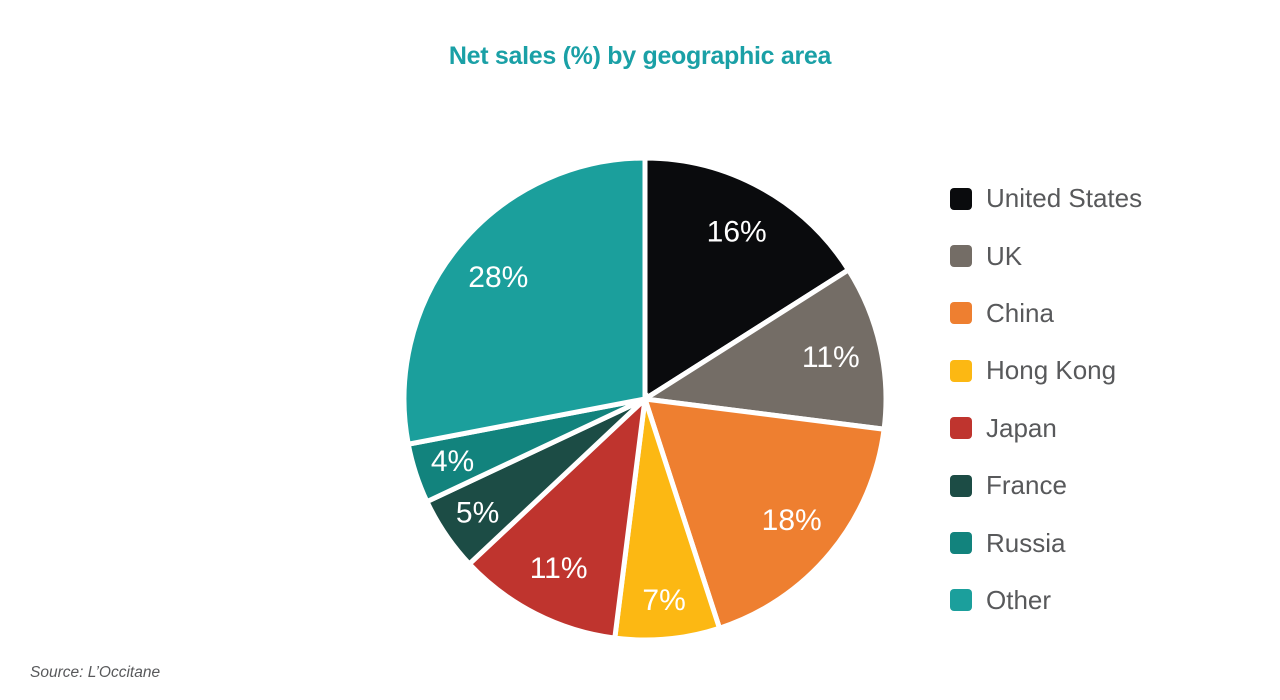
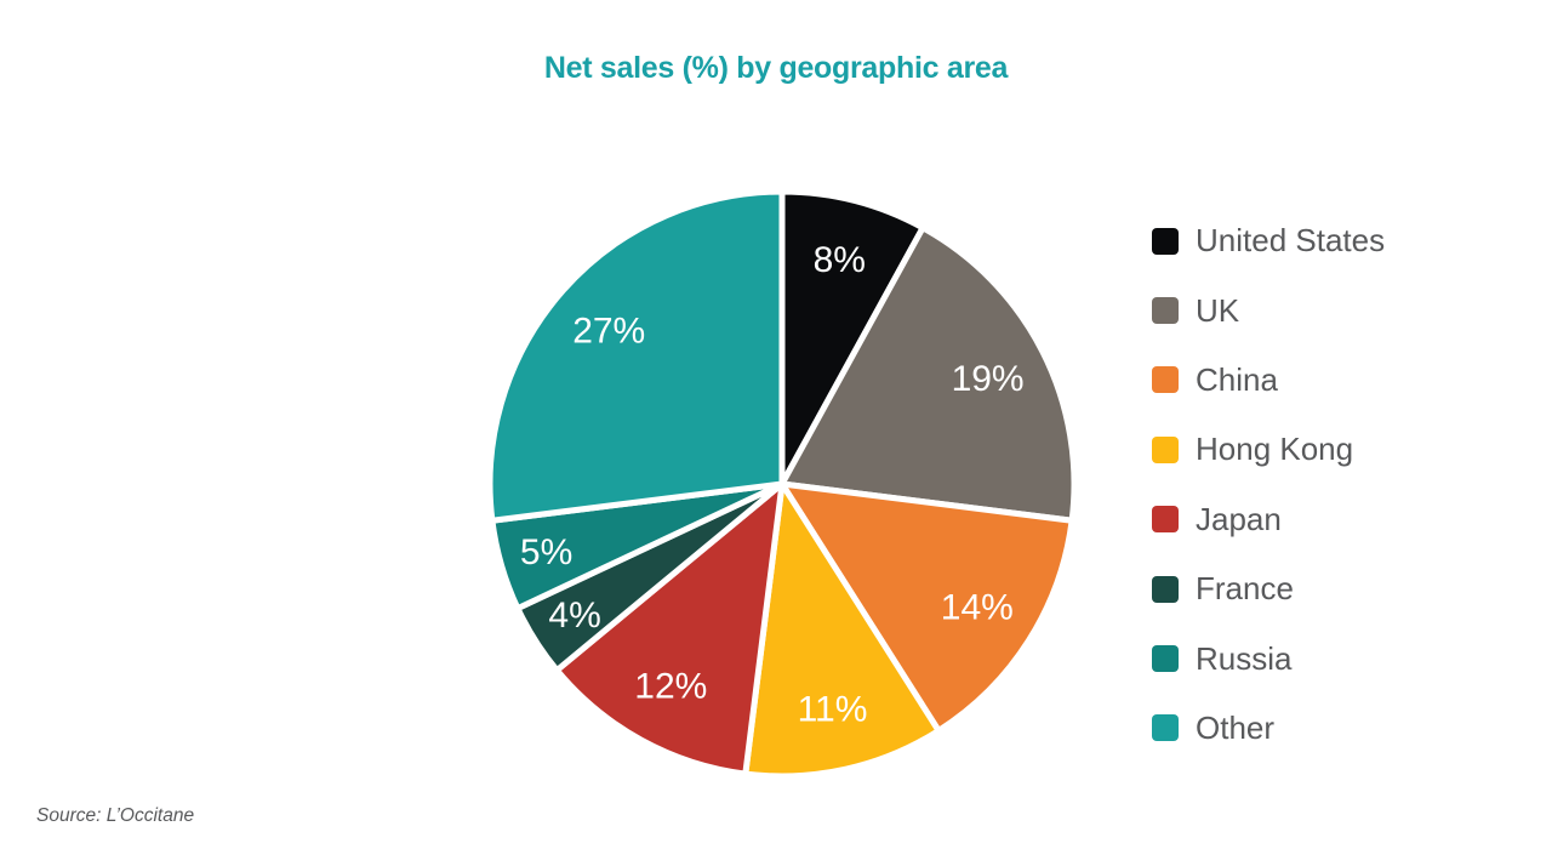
United States: 16% -> 8%
UK: 11% -> 19%
China: 18% -> 14%
Hong Kong: 7% -> 11%
Japan: 11% -> 12%
France: 5% -> 4%
Russia: 4% -> 5%
Other: 28% -> 27%
